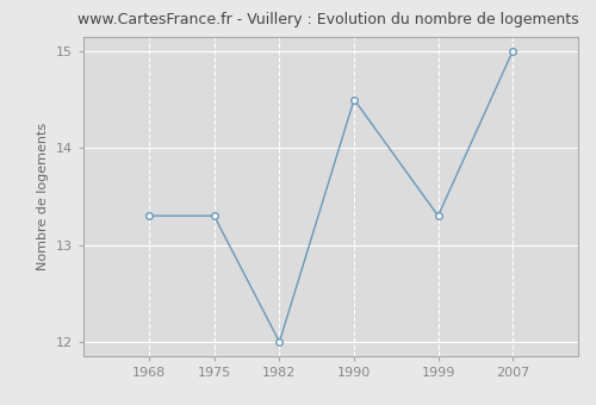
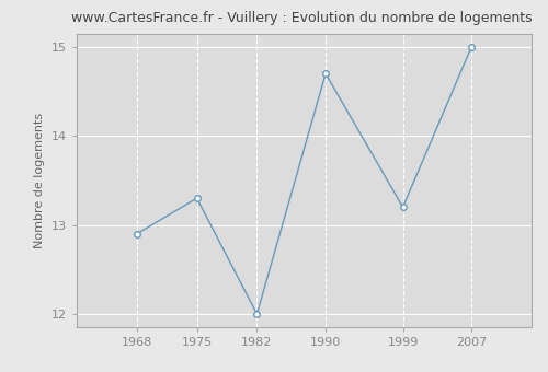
1968: 13.3 -> 12.9
1990: 14.5 -> 14.7
1999: 13.3 -> 13.2
